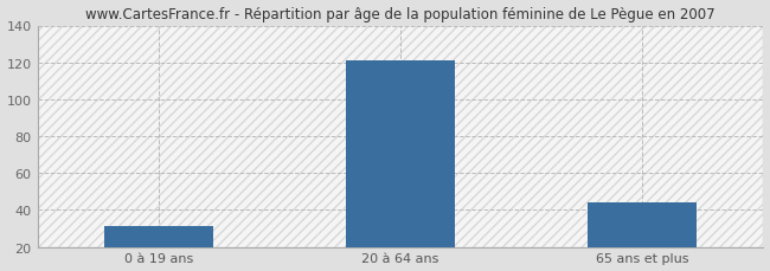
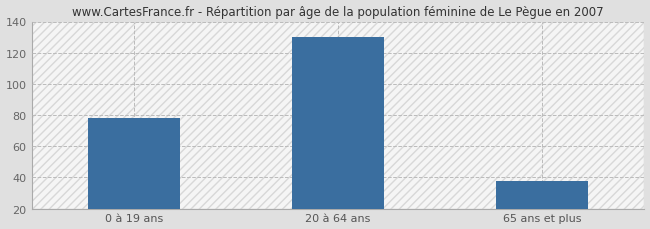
0 à 19 ans: 31 -> 78
20 à 64 ans: 121 -> 130
65 ans et plus: 44 -> 38
